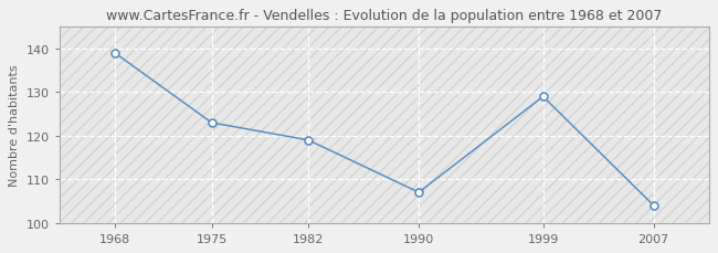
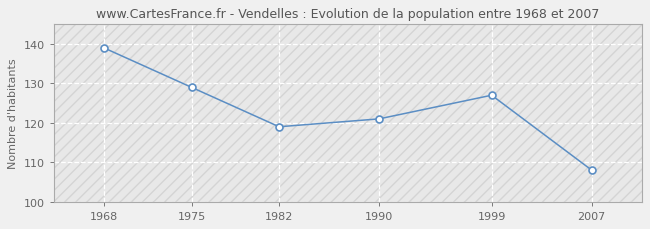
1975: 123 -> 129
1990: 107 -> 121
1999: 129 -> 127
2007: 104 -> 108
